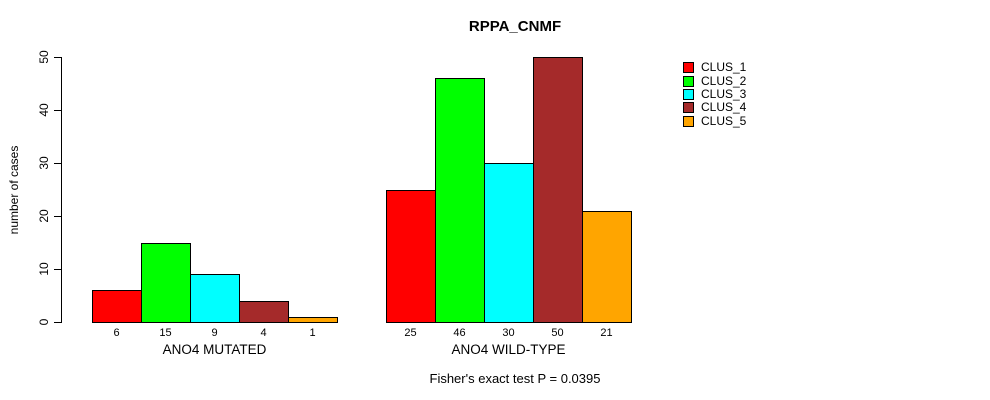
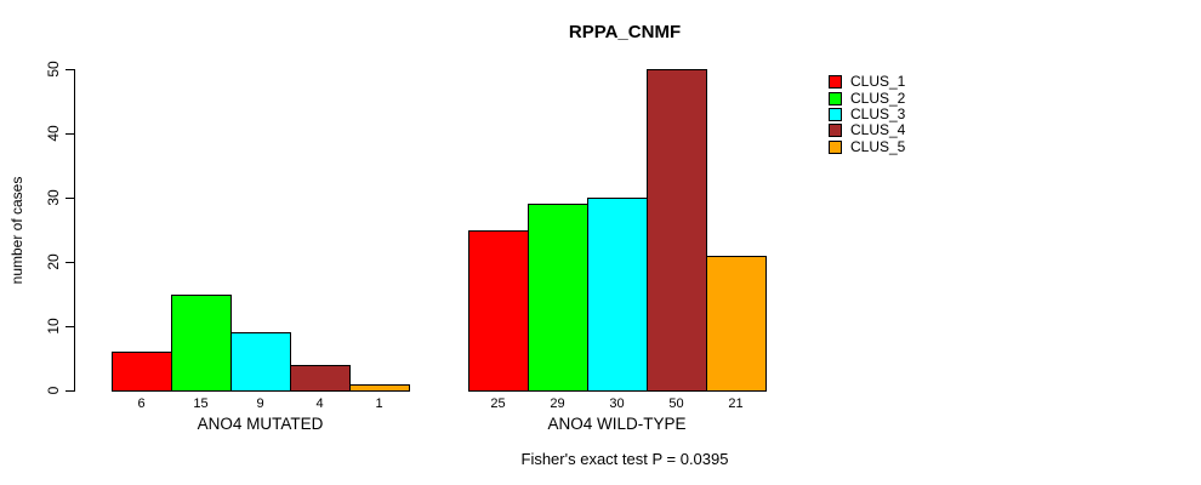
CLUS_2/ANO4 WILD-TYPE: 46 -> 29
